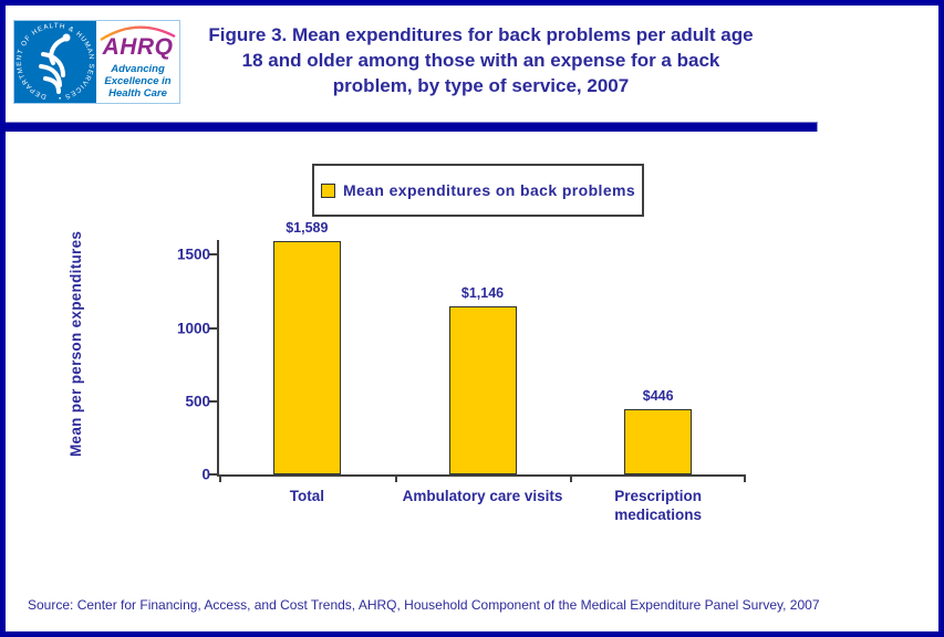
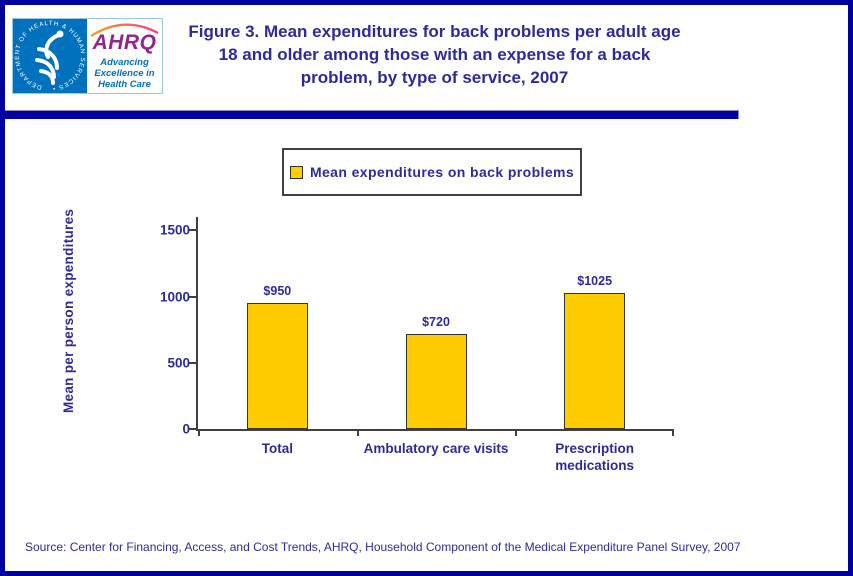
Total: $1,589 -> $950
Ambulatory care visits: $1,146 -> $720
Prescription medications: $446 -> $1025
